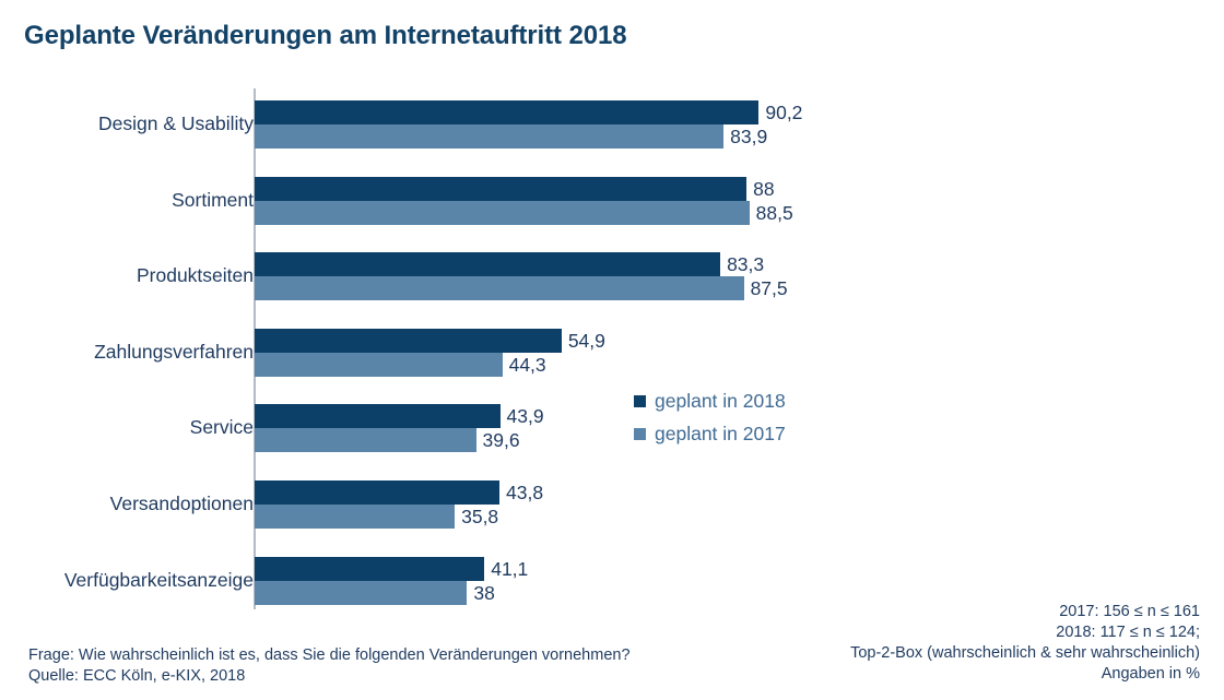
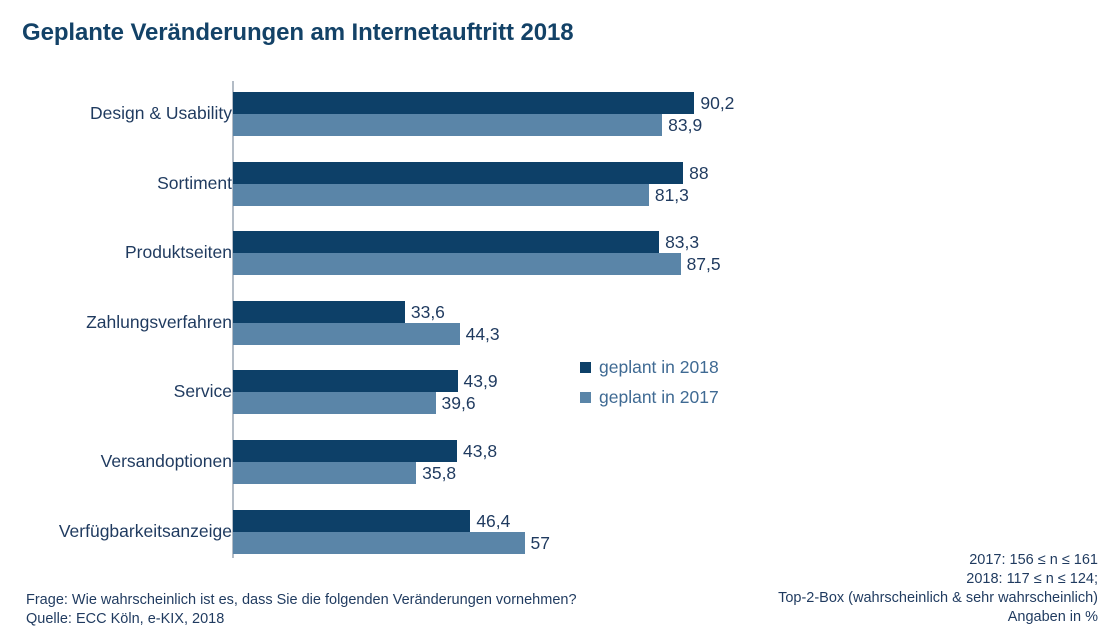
geplant in 2017/Sortiment: 88,5 -> 81,3
geplant in 2018/Zahlungsverfahren: 54,9 -> 33,6
geplant in 2018/Verfügbarkeitsanzeige: 41,1 -> 46,4
geplant in 2017/Verfügbarkeitsanzeige: 38 -> 57
